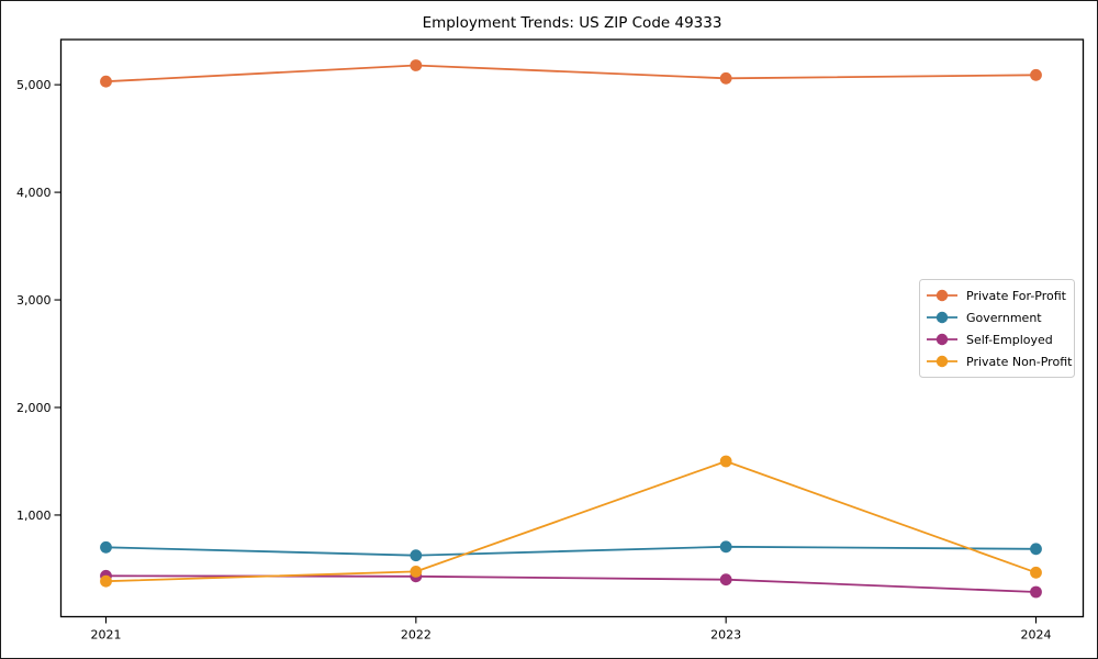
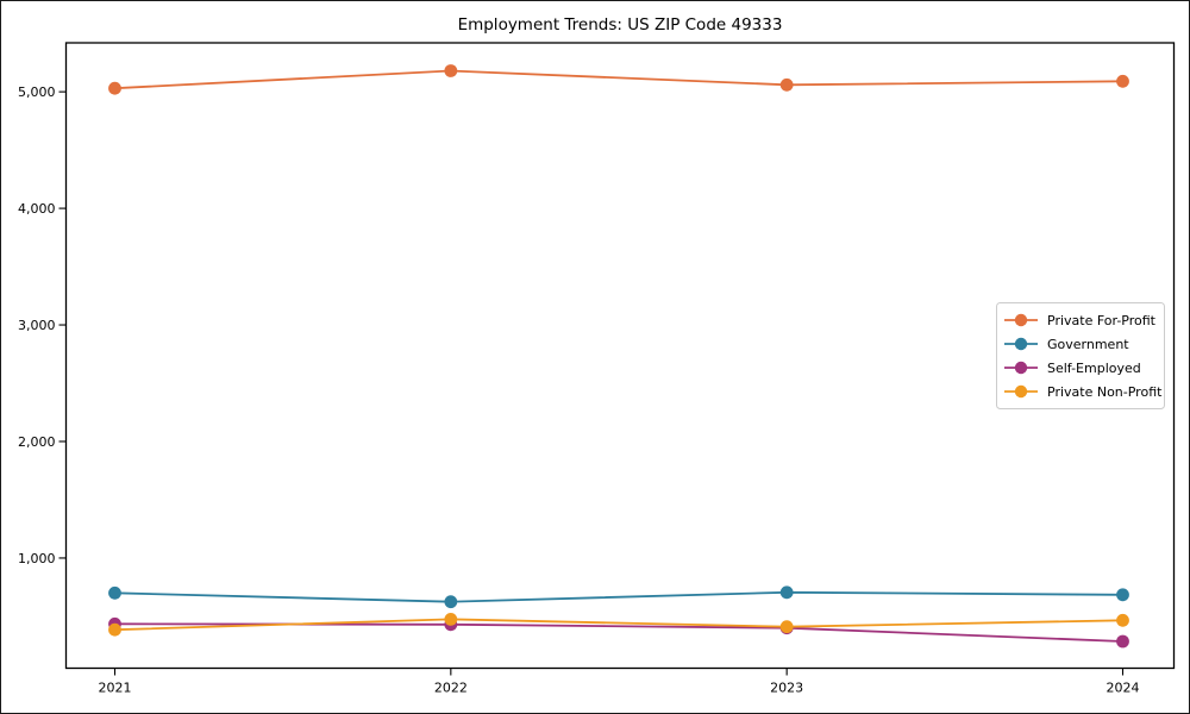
Private Non-Profit/2023: 1500 -> 400
